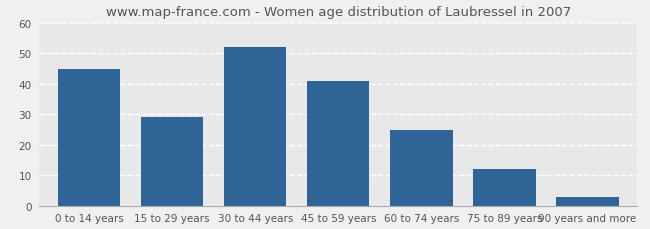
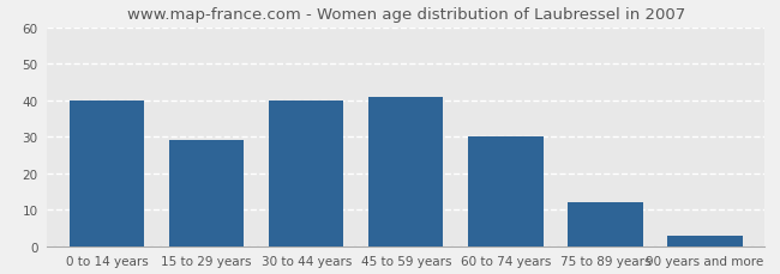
0 to 14 years: 45 -> 40
30 to 44 years: 52 -> 40
60 to 74 years: 25 -> 30
